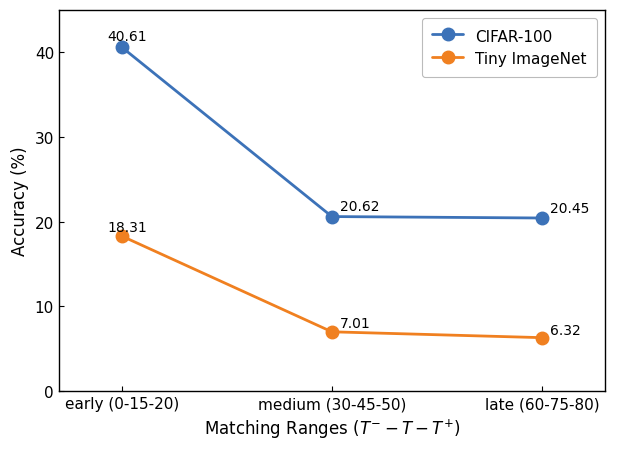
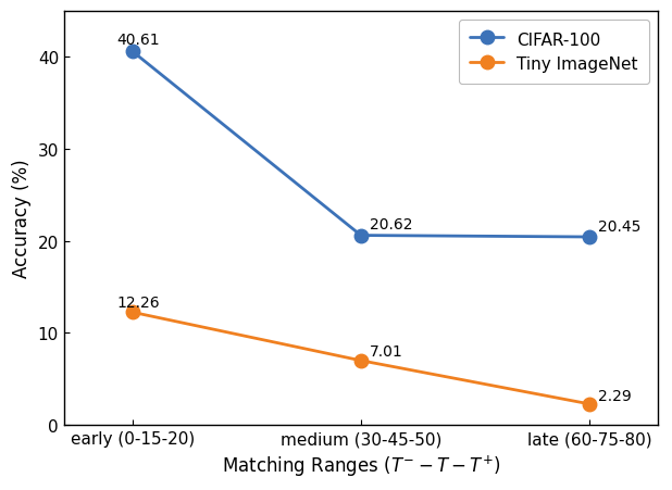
Tiny ImageNet/early (0-15-20): 18.31 -> 12.26
Tiny ImageNet/late (60-75-80): 6.32 -> 2.29
